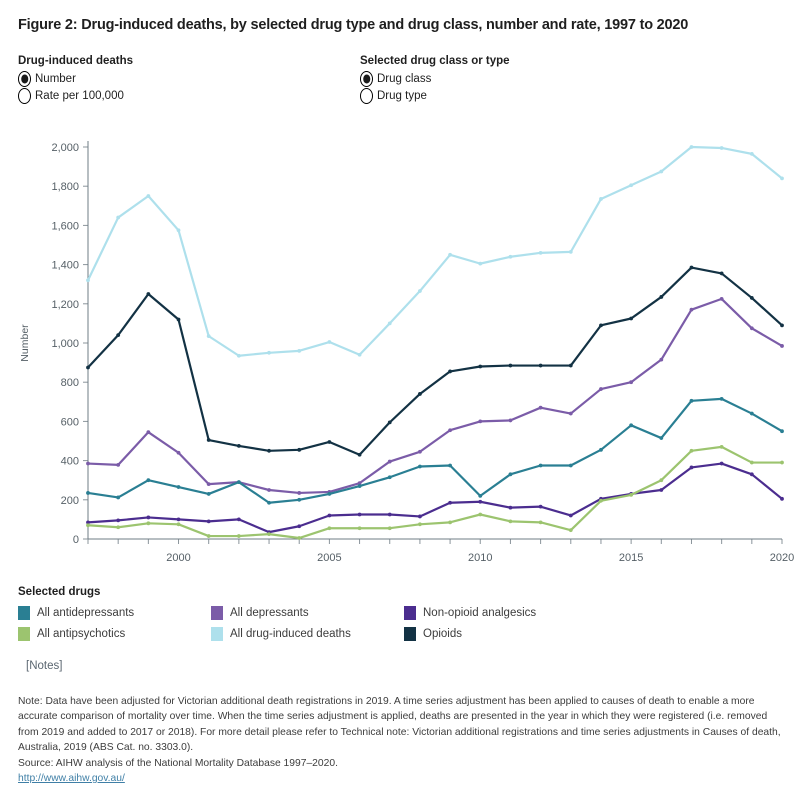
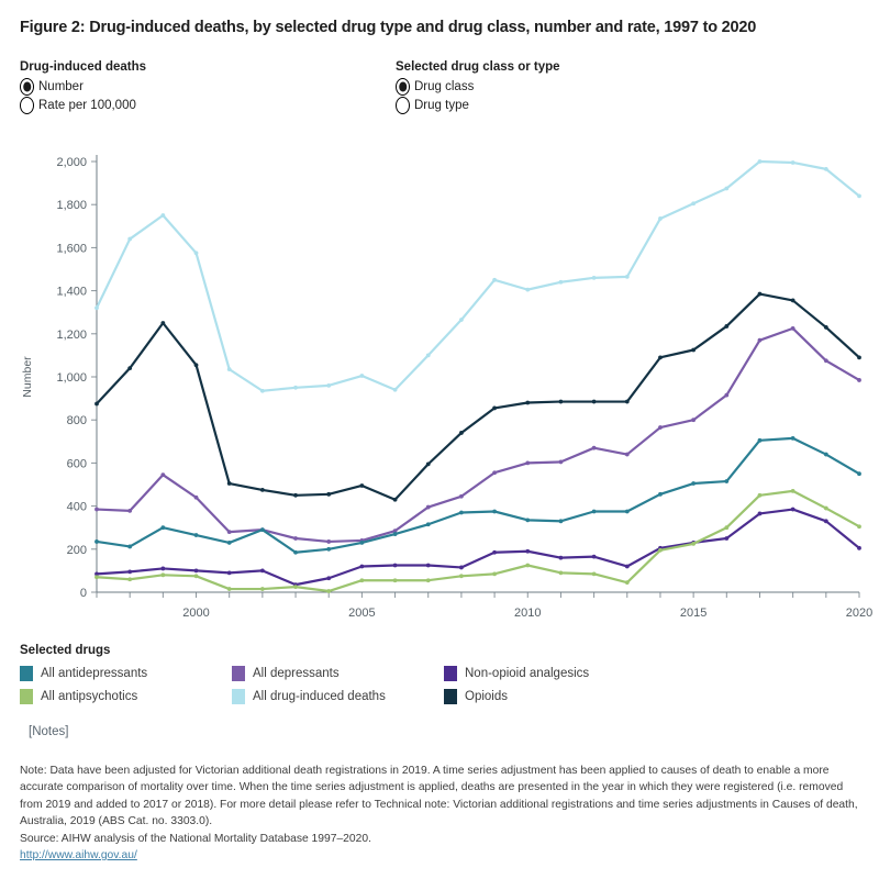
Opioids/2000: 1120 -> 1060
All antidepressants/2010: 220 -> 340
All antidepressants/2015: 580 -> 500
All antipsychotics/2020: 390 -> 300
